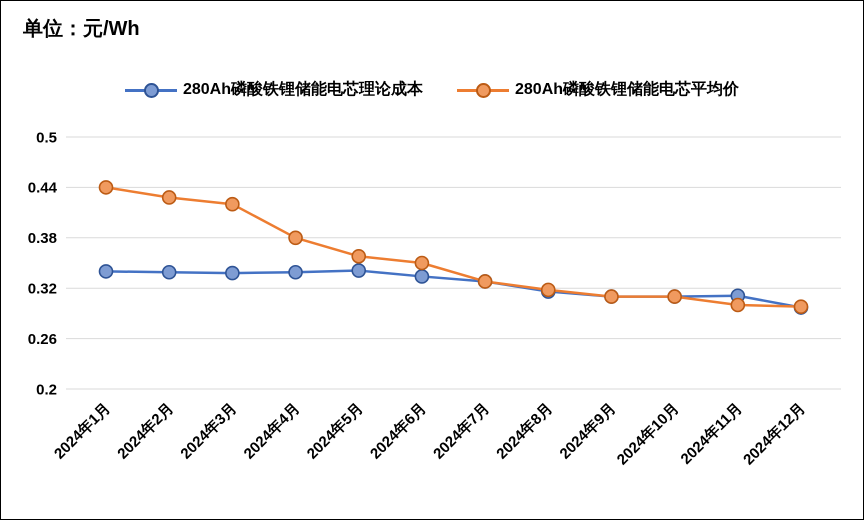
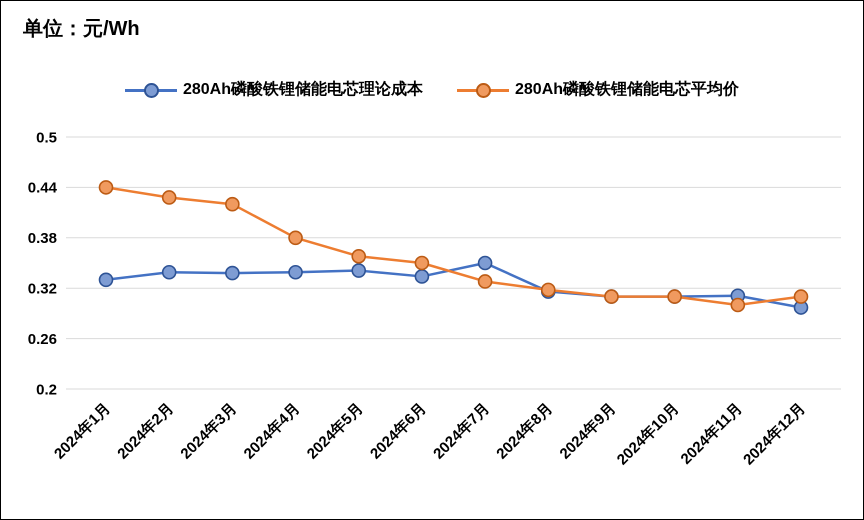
280Ah磷酸铁锂储能电芯理论成本/2024年1月: 0.34 -> 0.33
280Ah磷酸铁锂储能电芯理论成本/2024年7月: 0.33 -> 0.35
280Ah磷酸铁锂储能电芯平均价/2024年12月: 0.30 -> 0.31
